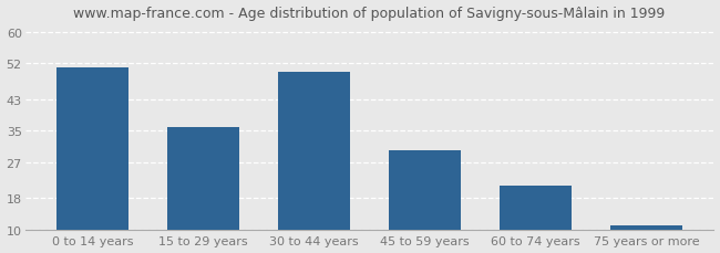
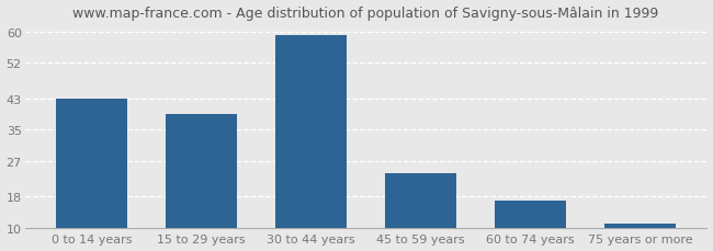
0 to 14 years: 51 -> 43
15 to 29 years: 36 -> 39
30 to 44 years: 50 -> 59
45 to 59 years: 30 -> 24
60 to 74 years: 21 -> 17
